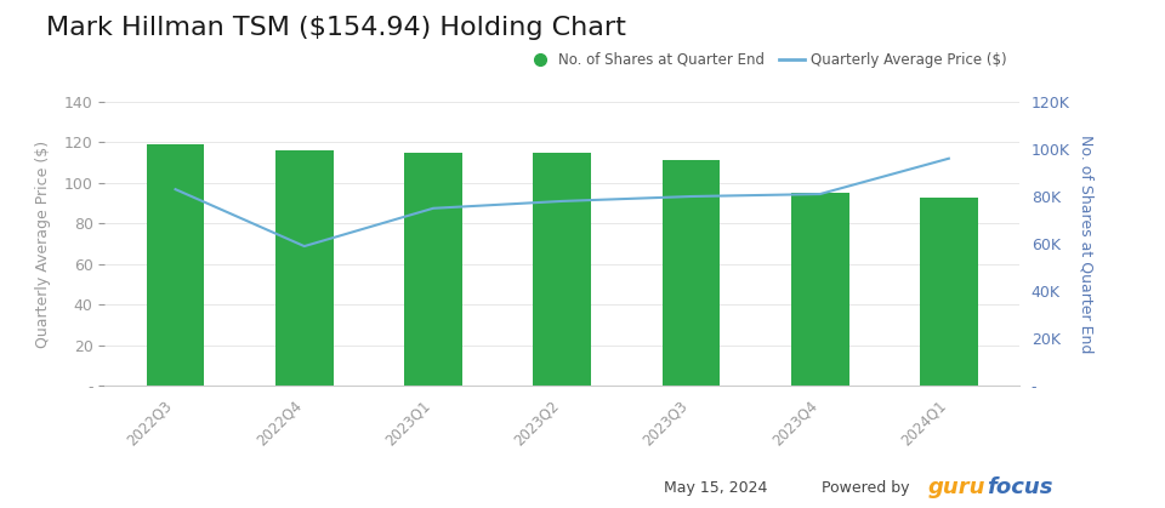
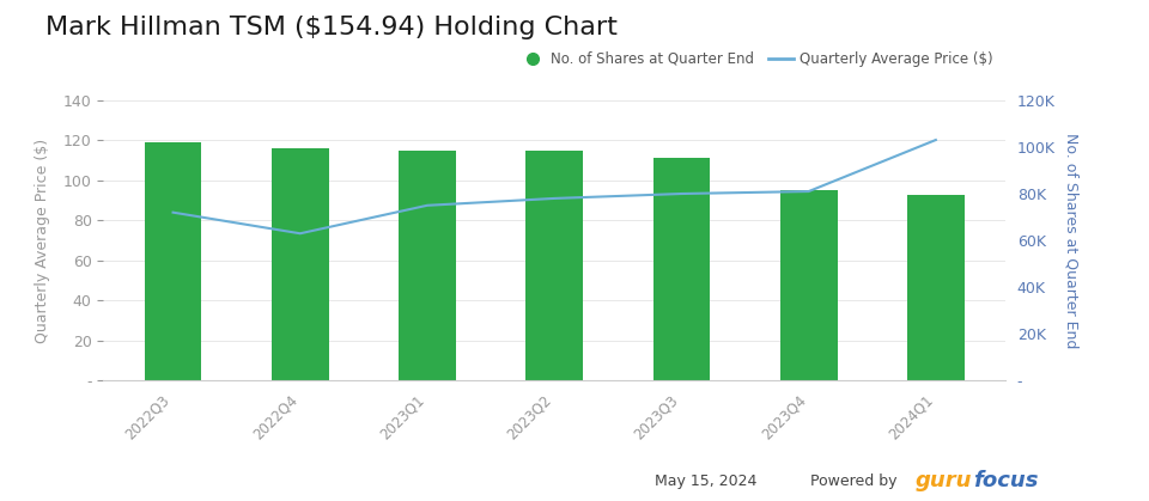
Quarterly Average Price ($)/2022Q3: 83K -> 72K
Quarterly Average Price ($)/2022Q4: 59K -> 63K
Quarterly Average Price ($)/2024Q1: 96K -> 103K
